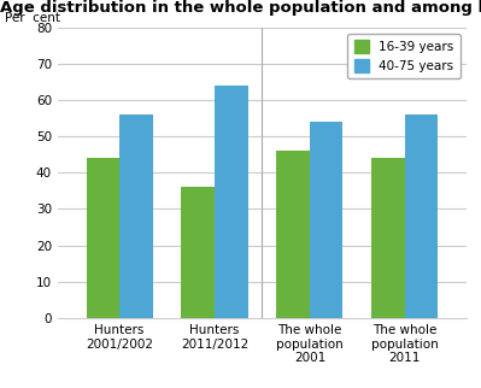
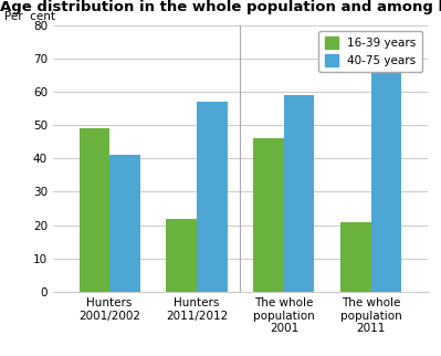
16-39 years/Hunters 2001/2002: 44 -> 49
40-75 years/Hunters 2001/2002: 56 -> 41
16-39 years/Hunters 2011/2012: 36 -> 22
40-75 years/Hunters 2011/2012: 64 -> 57
40-75 years/The whole population 2001: 54 -> 59
16-39 years/The whole population 2011: 44 -> 21
40-75 years/The whole population 2011: 56 -> 66
